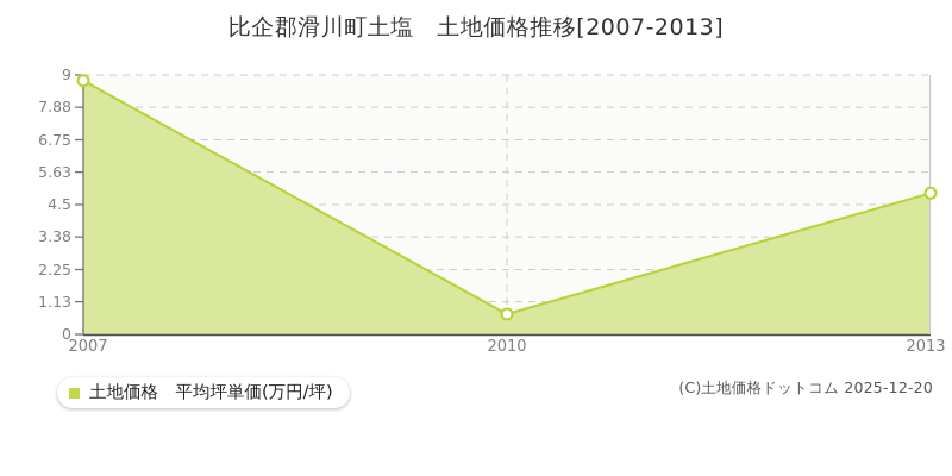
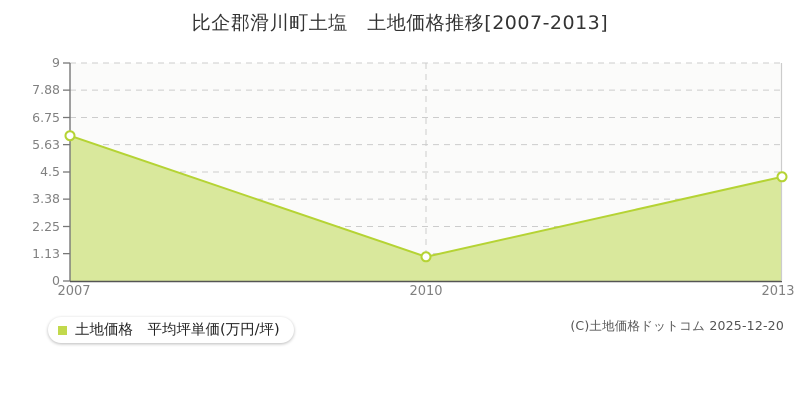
2007: 8.8 -> 6.0
2010: 0.7 -> 1.0
2013: 4.9 -> 4.3
